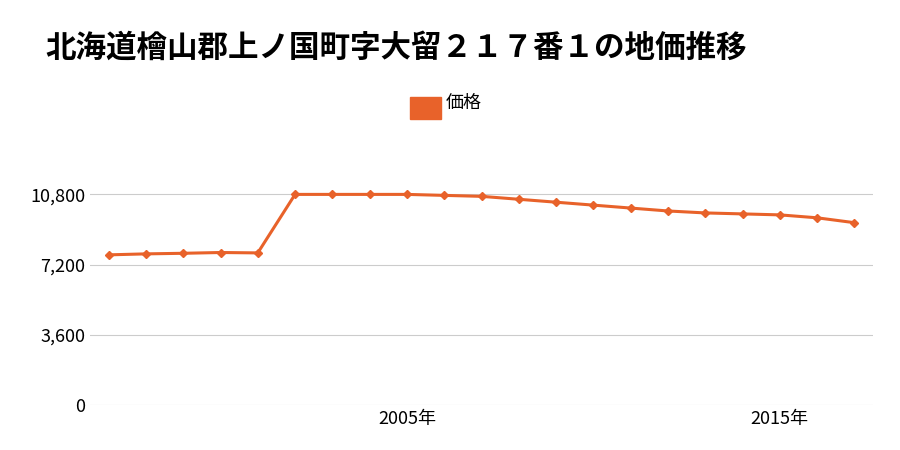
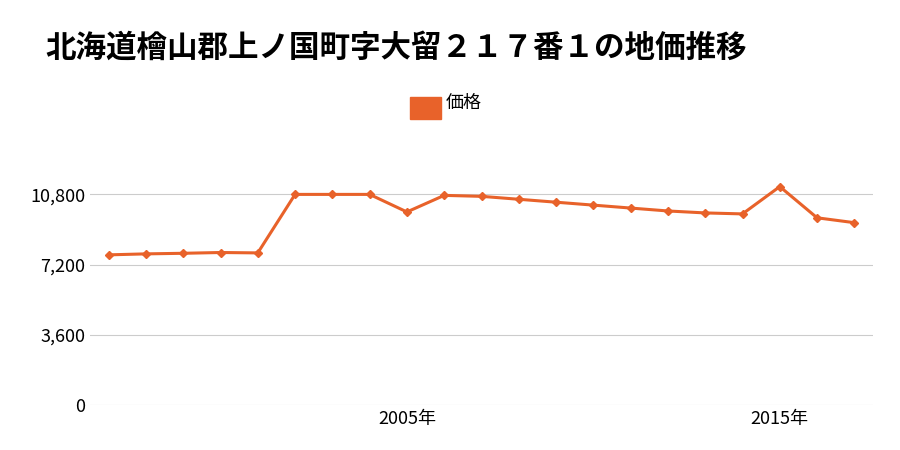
2005年: 10,800 -> 9,900
2015年: 9,800 -> 11,200
